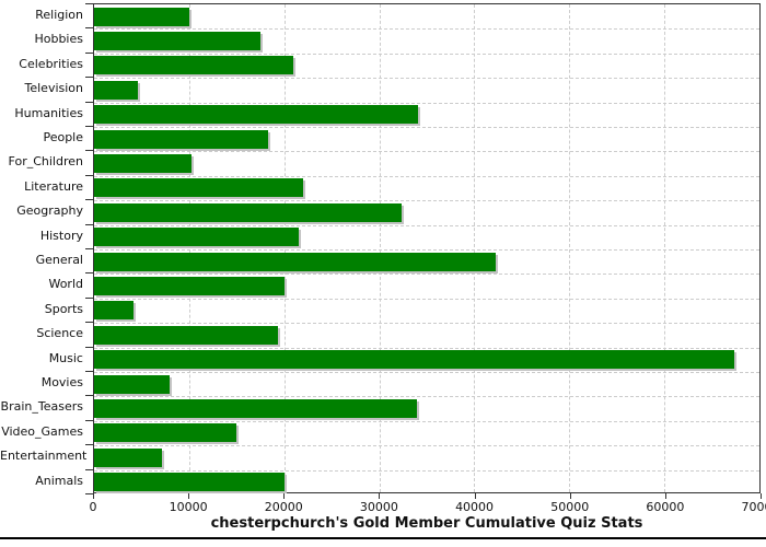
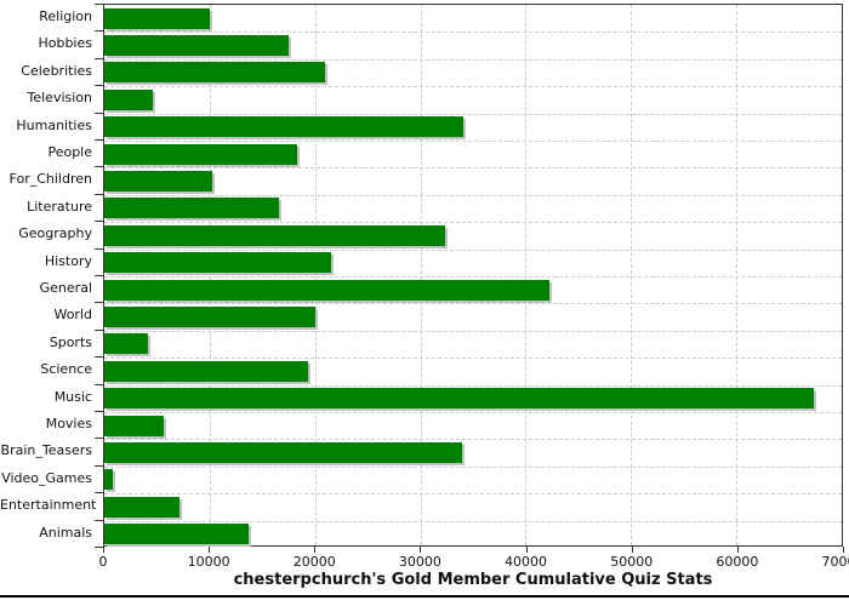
Literature: 22000 -> 17000
Movies: 8000 -> 6000
Video_Games: 15000 -> 1000
Animals: 20000 -> 14000
